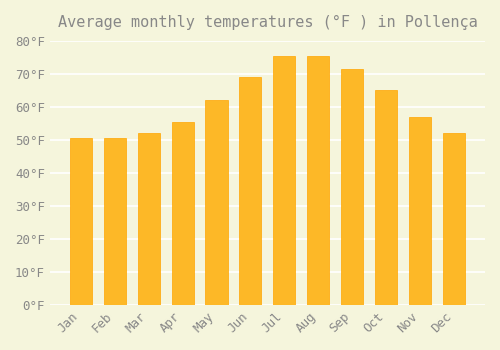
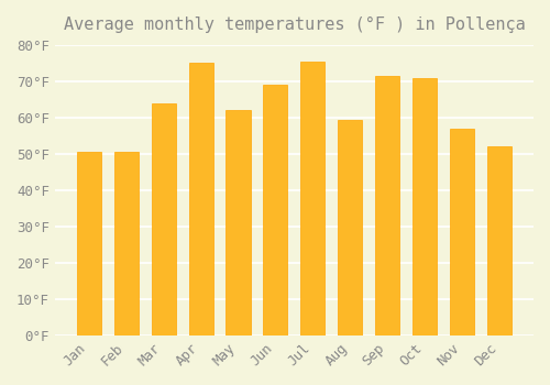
Mar: 52.0°F -> 64.0°F
Apr: 55.5°F -> 75.0°F
Aug: 75.5°F -> 59.5°F
Oct: 65.0°F -> 71.0°F
